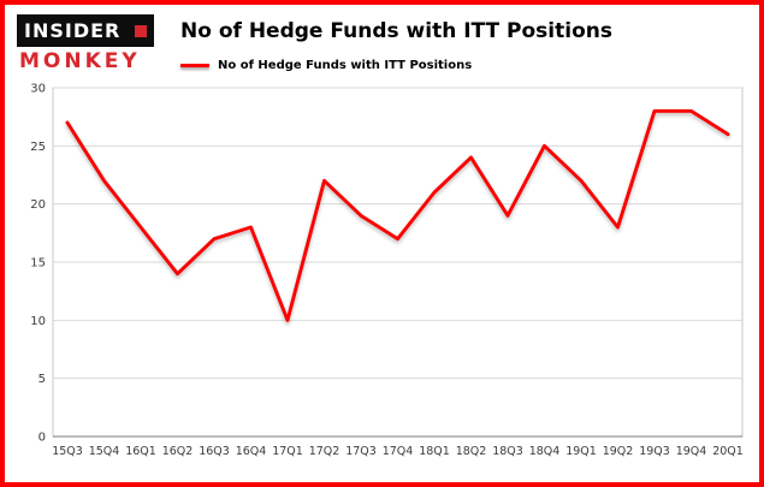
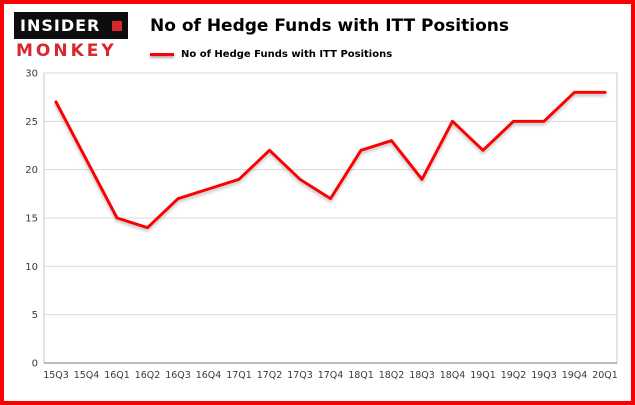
15Q4: 22 -> 21
16Q1: 18 -> 15
17Q1: 10 -> 19
18Q1: 21 -> 22
18Q2: 24 -> 23
19Q2: 18 -> 25
19Q3: 28 -> 25
20Q1: 26 -> 28
